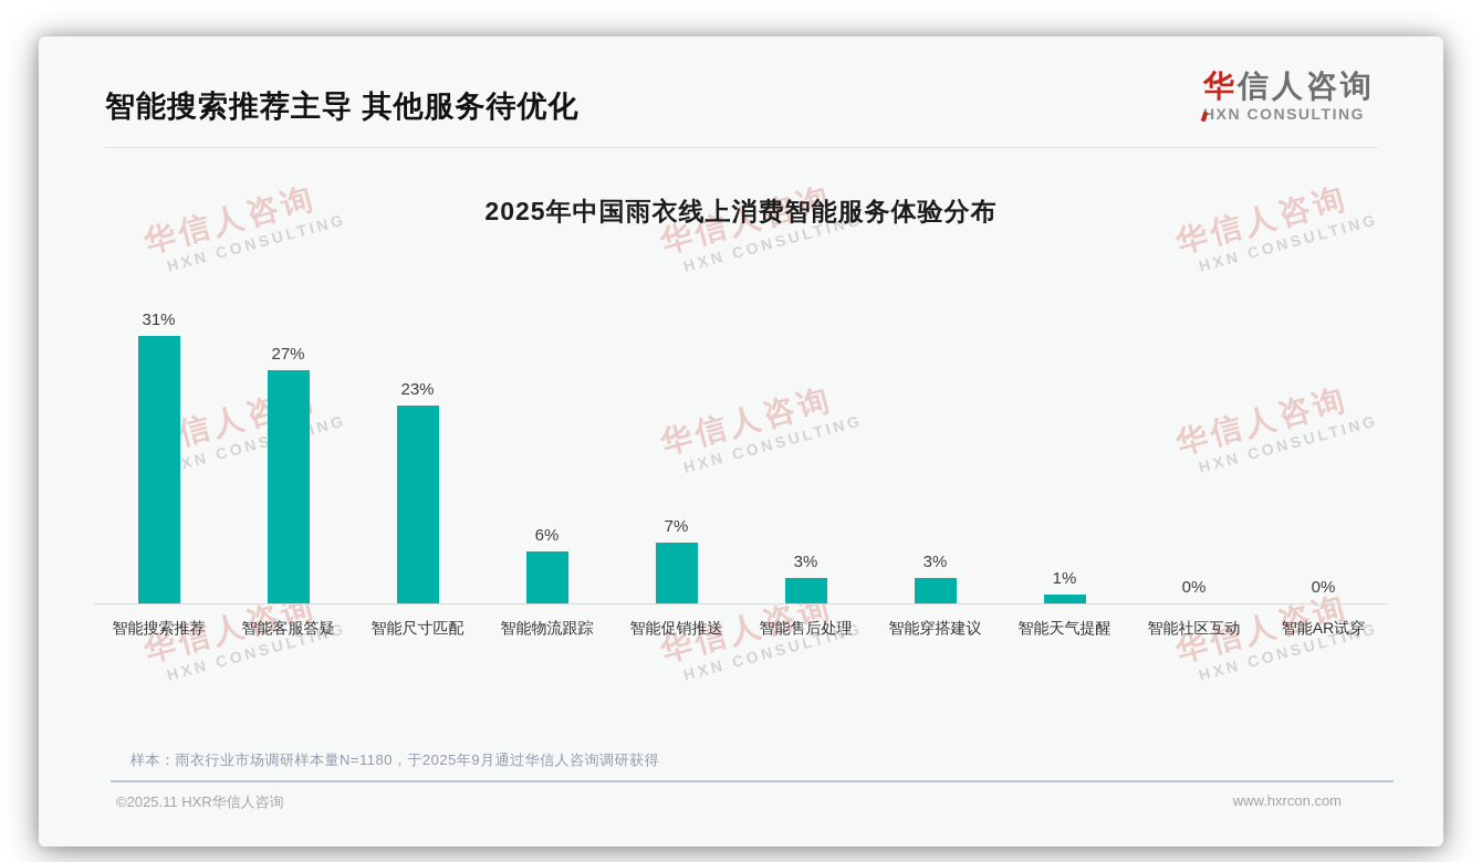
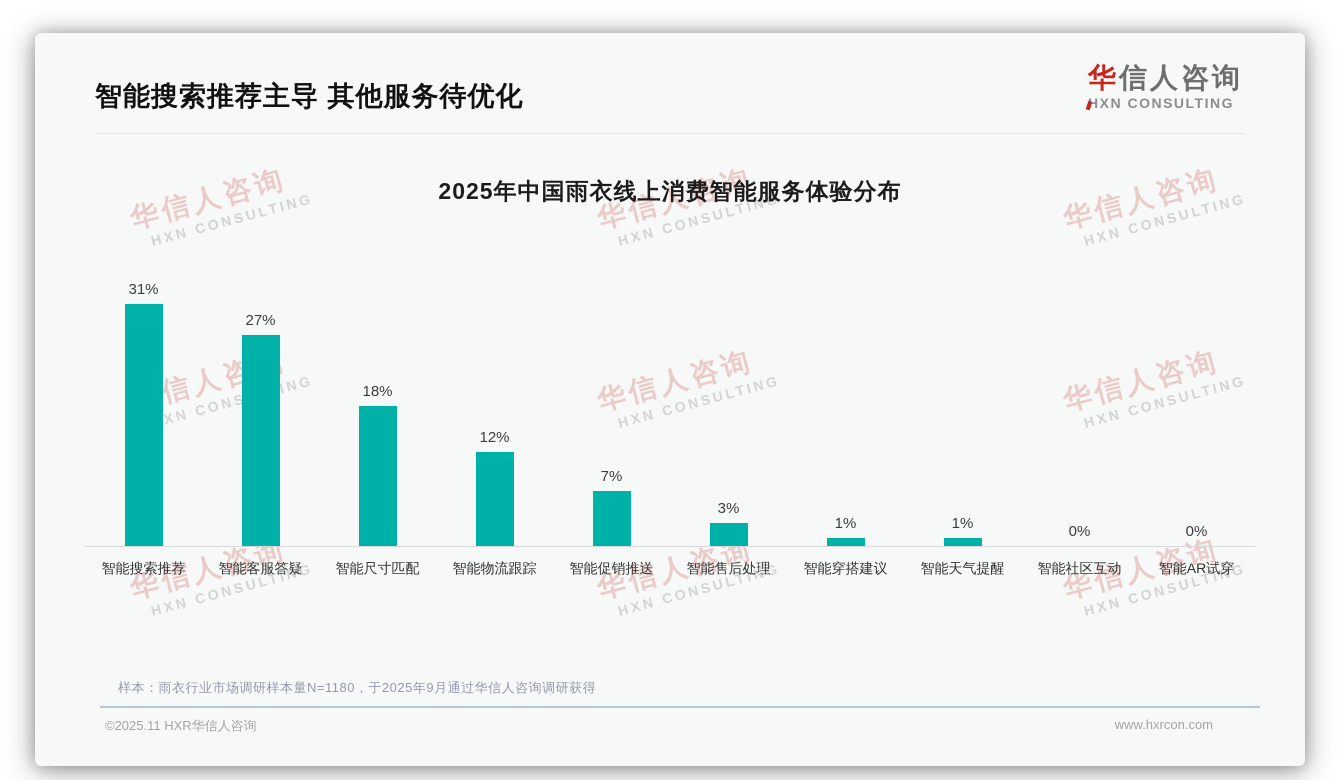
智能尺寸匹配: 23% -> 18%
智能物流跟踪: 6% -> 12%
智能穿搭建议: 3% -> 1%
